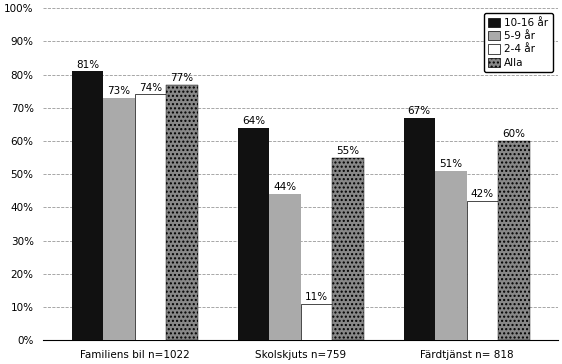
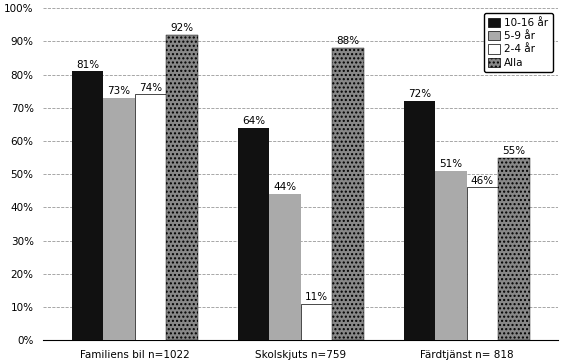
Alla/Familiens bil n=1022: 77% -> 92%
Alla/Skolskjuts n=759: 55% -> 88%
10-16 år/Färdtjänst n= 818: 67% -> 72%
2-4 år/Färdtjänst n= 818: 42% -> 46%
Alla/Färdtjänst n= 818: 60% -> 55%
